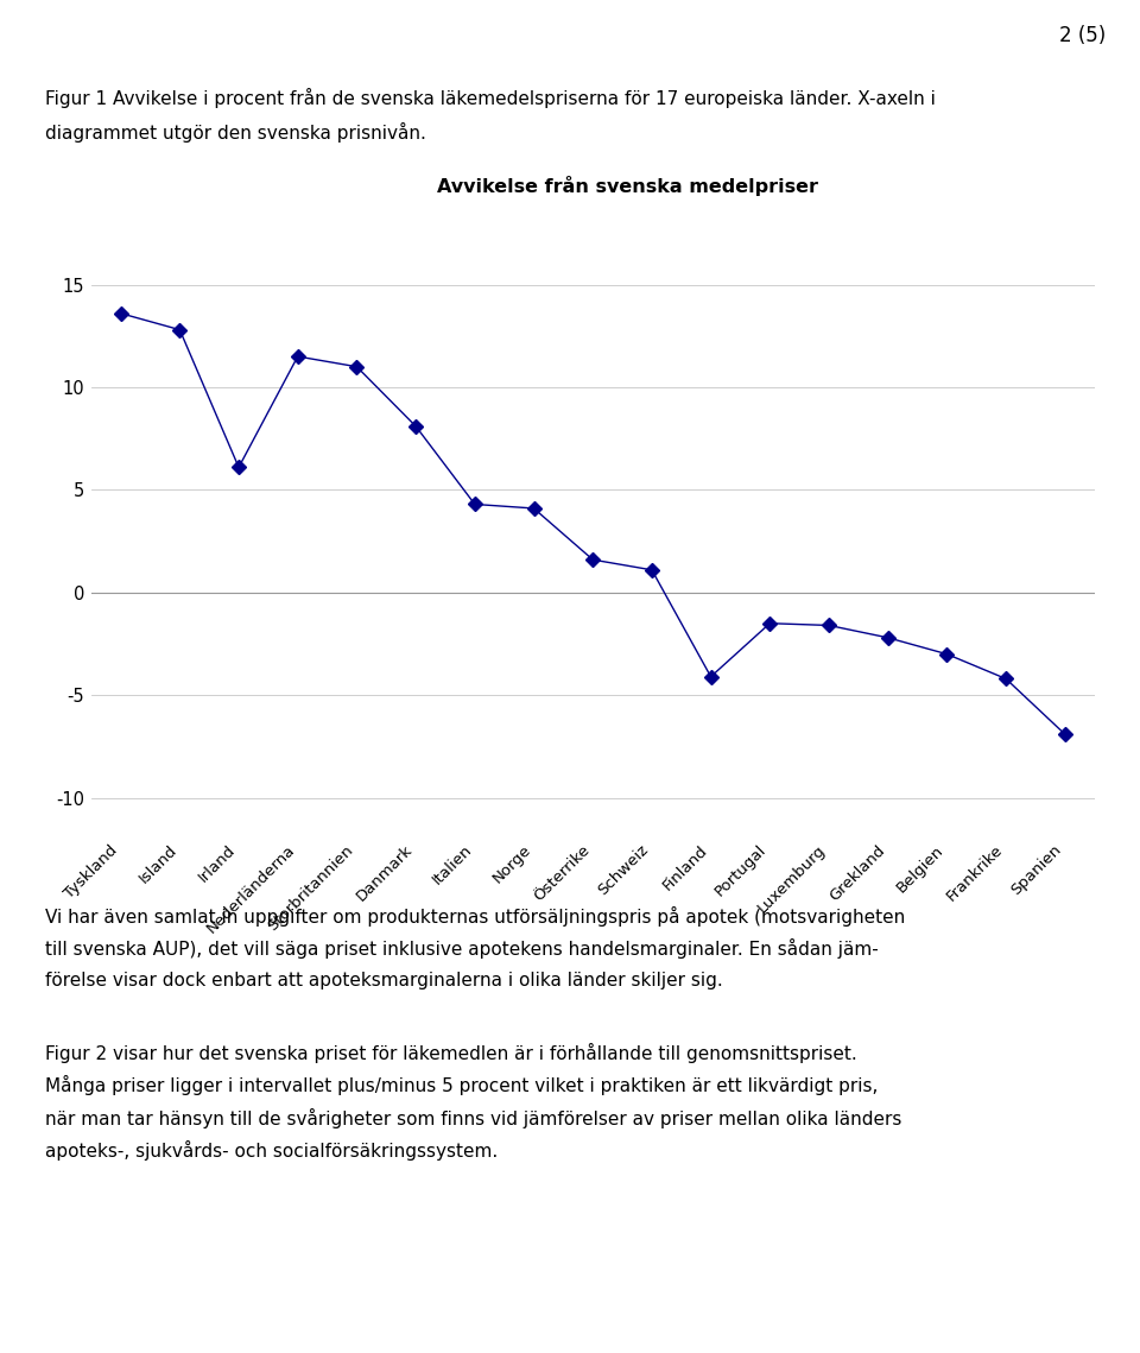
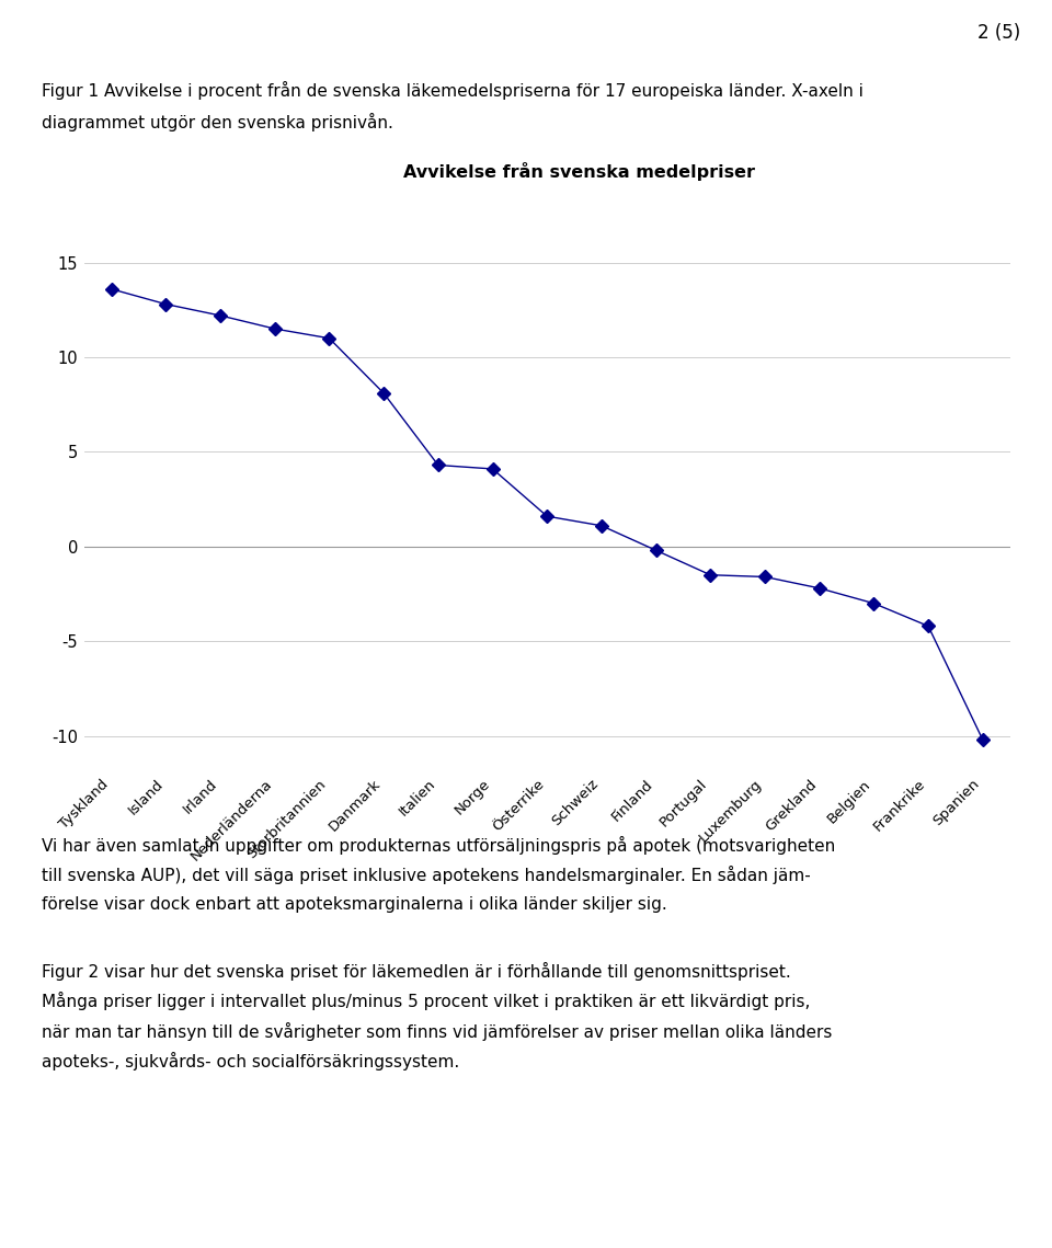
Irland: 6.1 -> 12.2
Finland: -4.1 -> -0.2
Spanien: -6.9 -> -10.2
